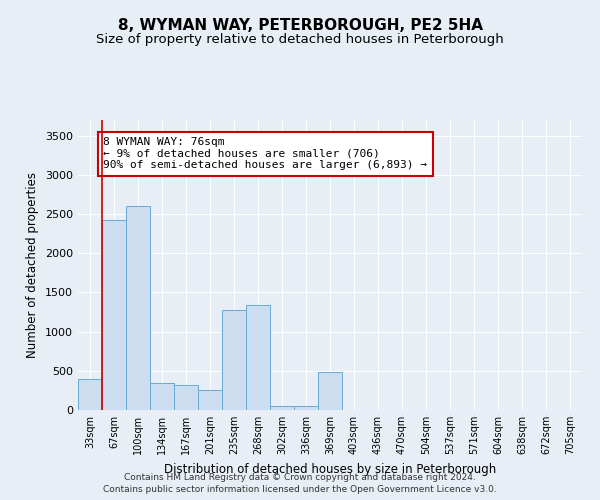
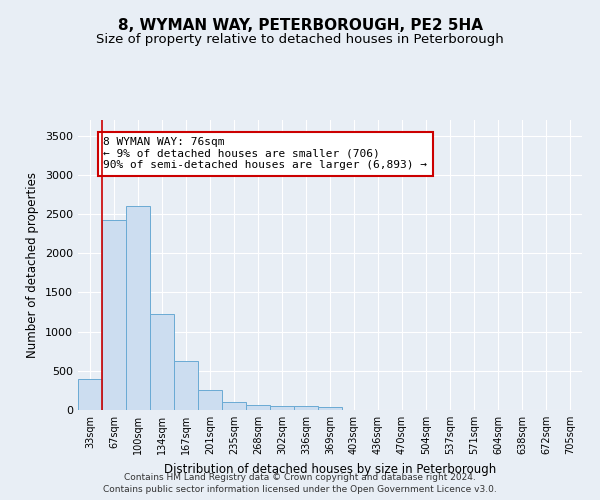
134sqm: 340 -> 1220
167sqm: 320 -> 630
235sqm: 1280 -> 100
268sqm: 1340 -> 70
369sqm: 480 -> 40
